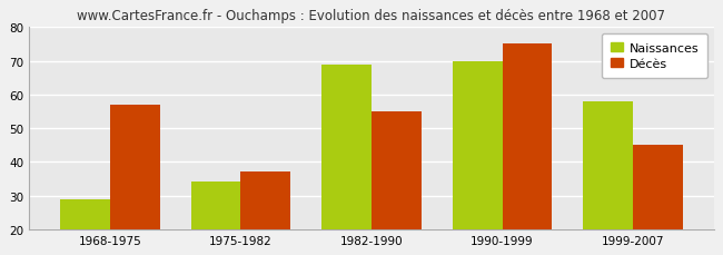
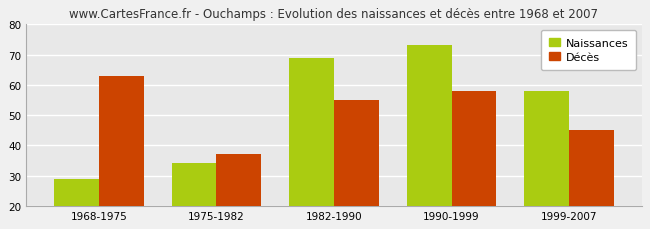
Décès/1968-1975: 57 -> 63
Naissances/1990-1999: 70 -> 73
Décès/1990-1999: 75 -> 58
